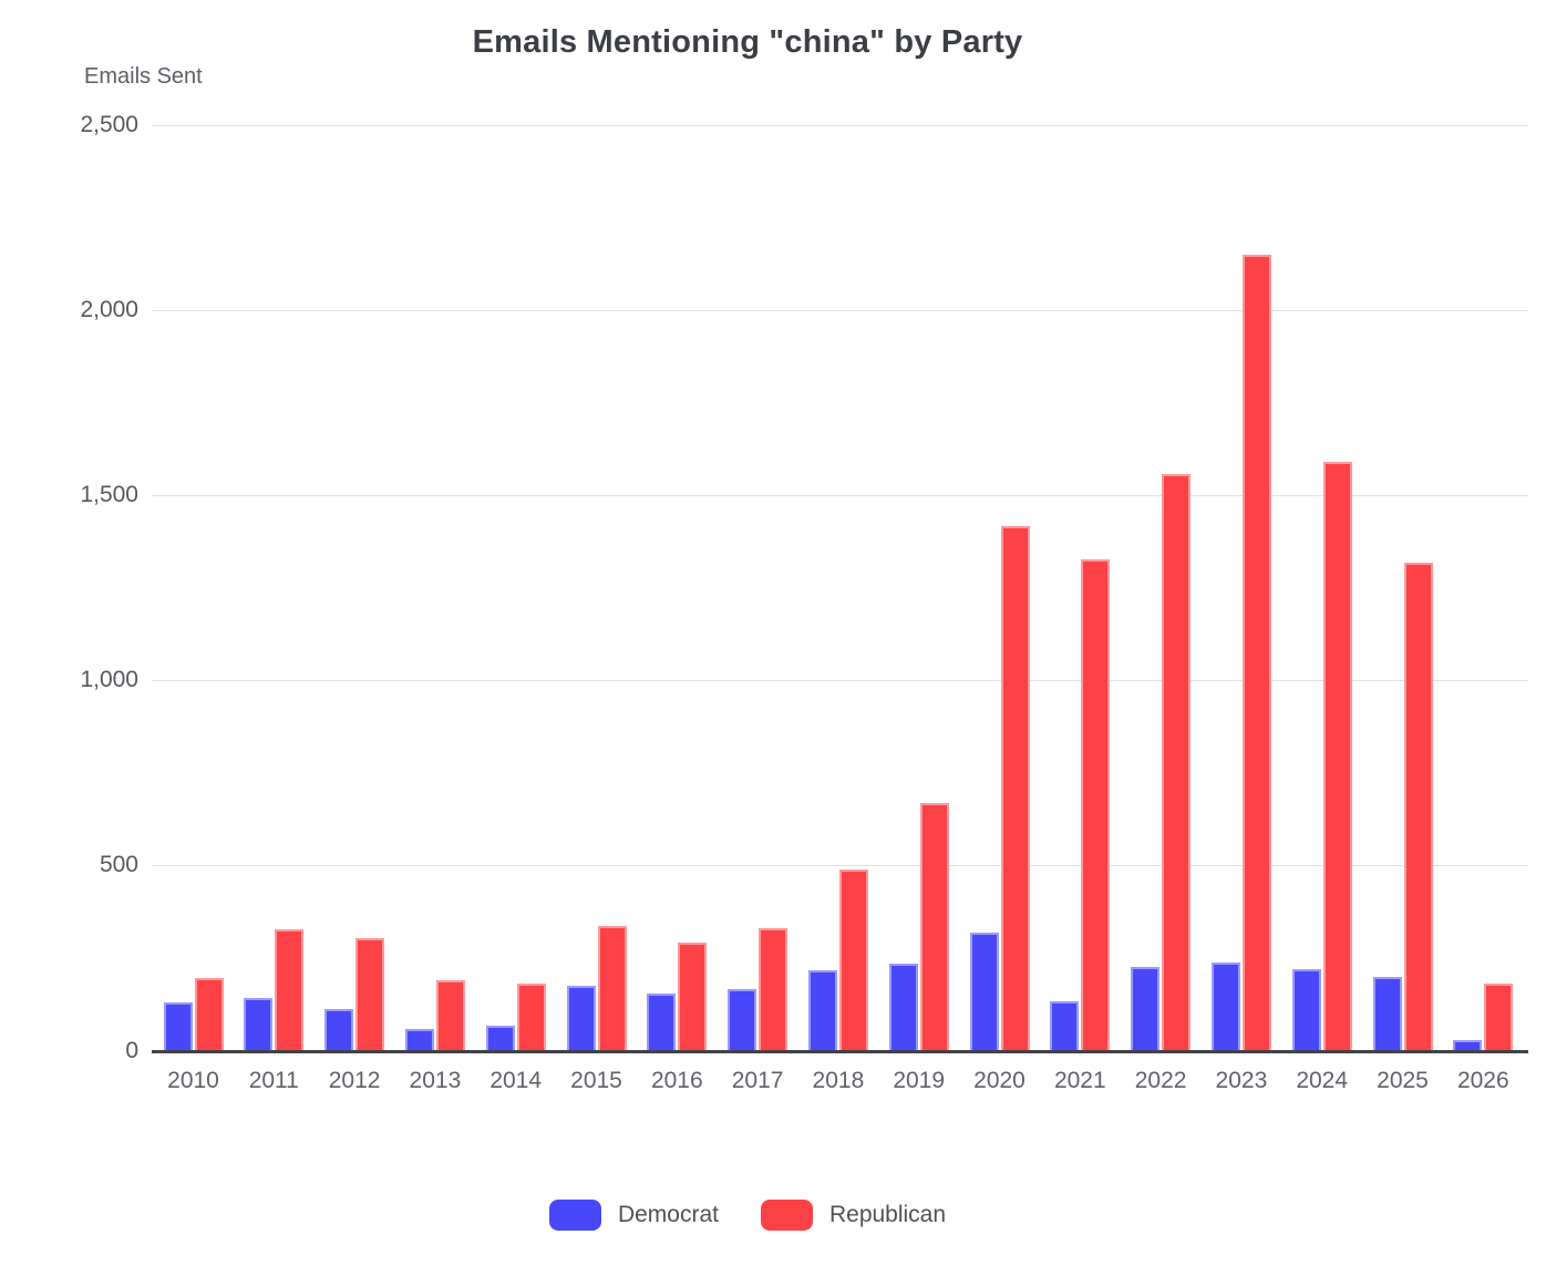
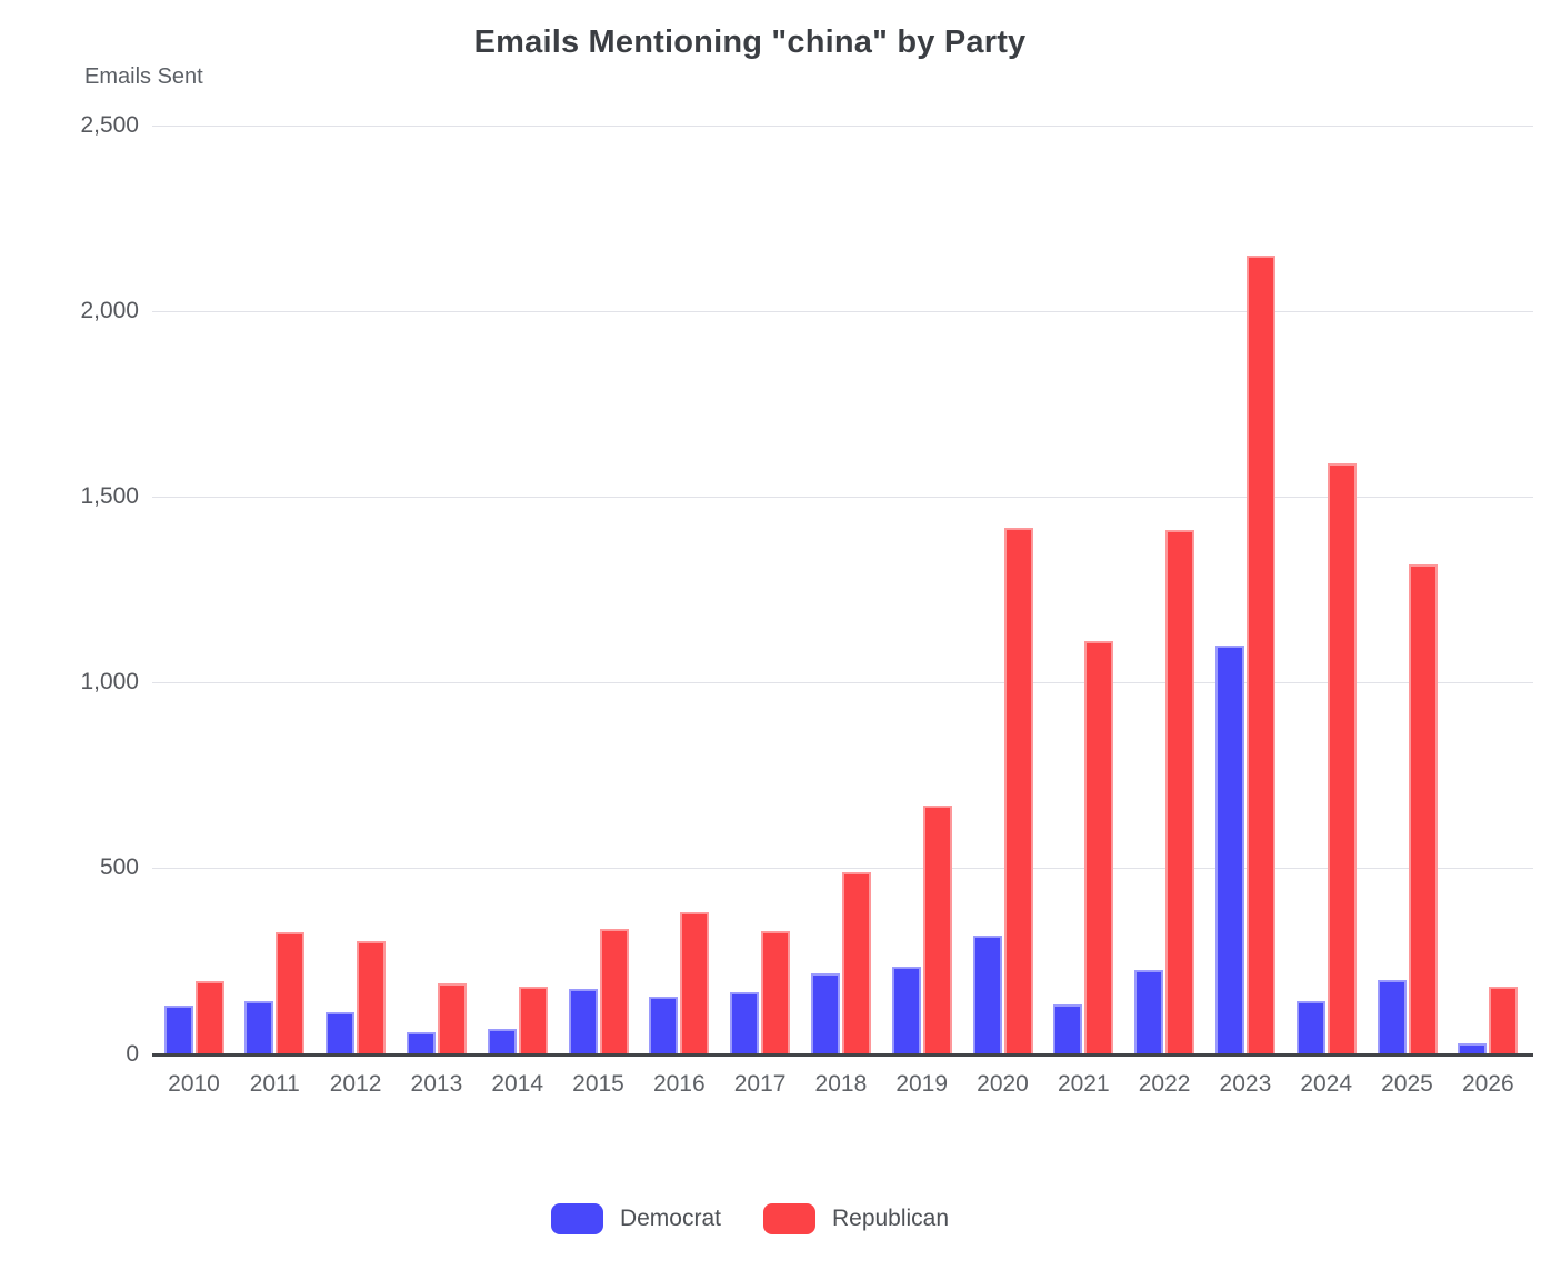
Republican/2016: 290 -> 380
Republican/2021: 1330 -> 1110
Republican/2022: 1560 -> 1410
Democrat/2023: 240 -> 1100
Democrat/2024: 220 -> 140
